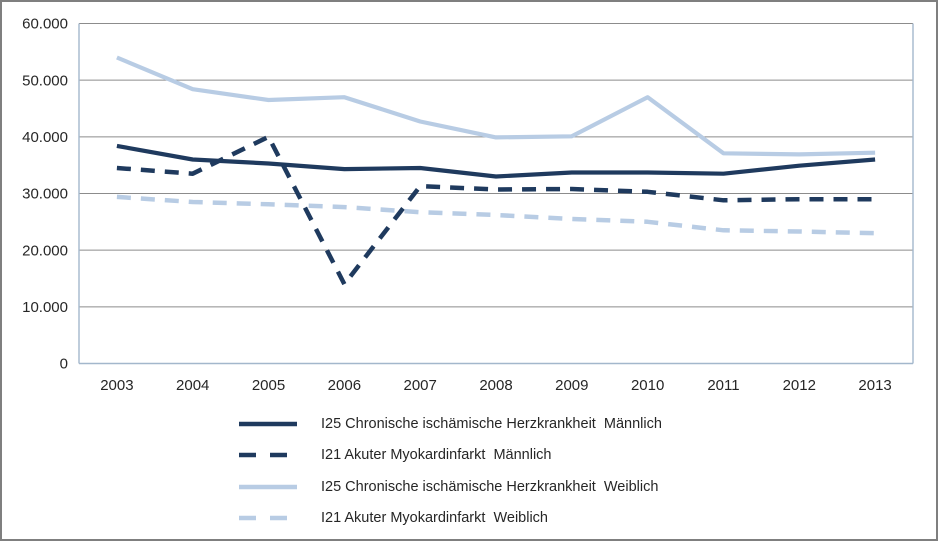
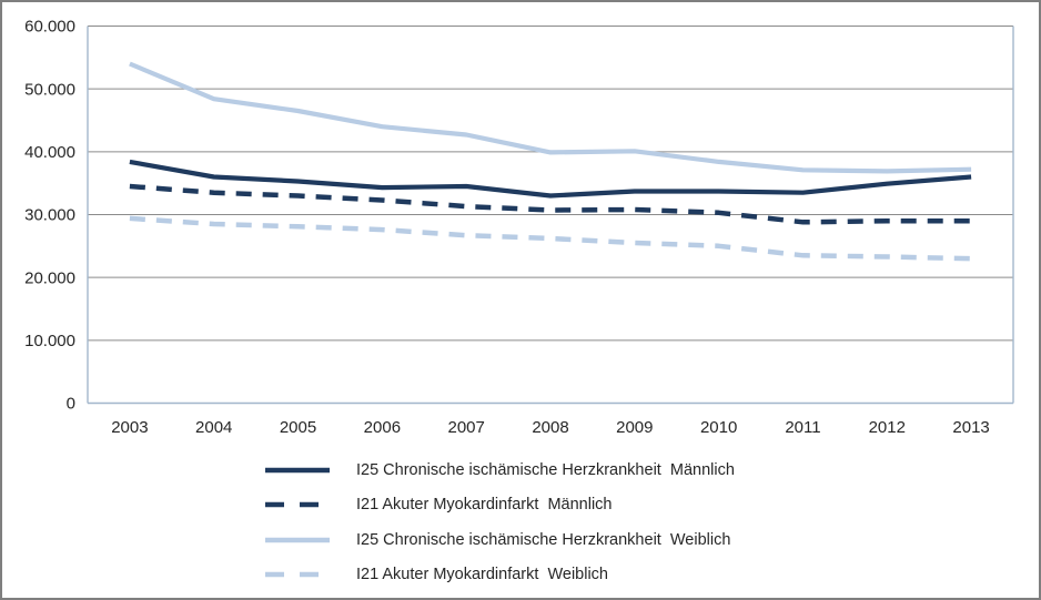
I21 Akuter Myokardinfarkt Männlich/2005: 40000 -> 33000
I21 Akuter Myokardinfarkt Männlich/2006: 14000 -> 32000
I25 Chronische ischämische Herzkrankheit Weiblich/2006: 47000 -> 44000
I25 Chronische ischämische Herzkrankheit Weiblich/2010: 47000 -> 38000
